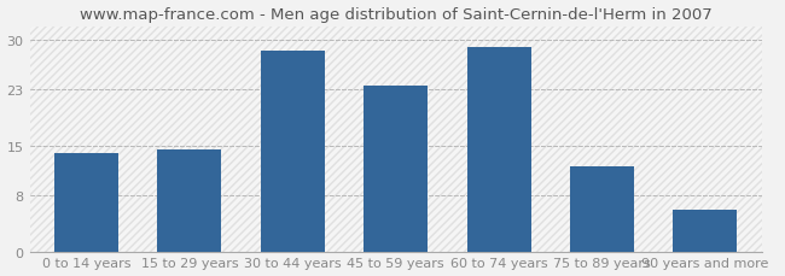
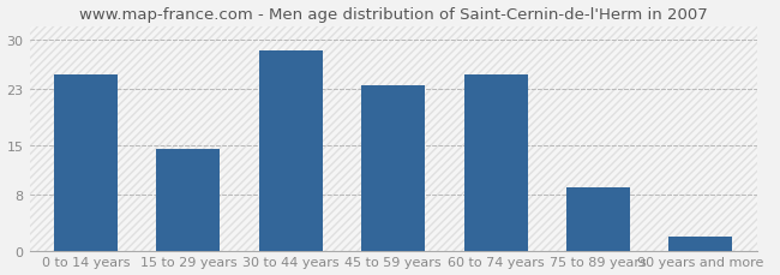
0 to 14 years: 14.0 -> 25.0
60 to 74 years: 29.0 -> 25.0
75 to 89 years: 12.0 -> 9.0
90 years and more: 6.0 -> 2.0
